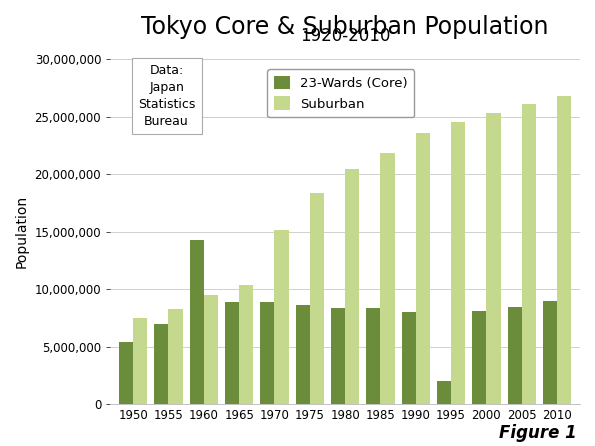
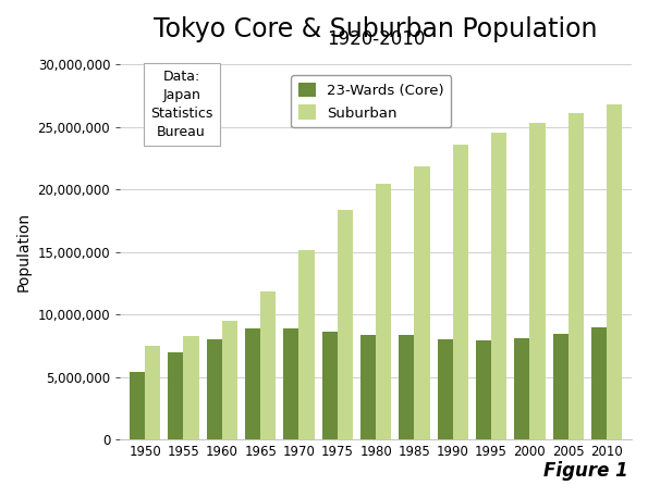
23-Wards (Core)/1960: 14,300,000 -> 8,000,000
Suburban/1965: 10,400,000 -> 11,800,000
23-Wards (Core)/1995: 2,000,000 -> 8,000,000
